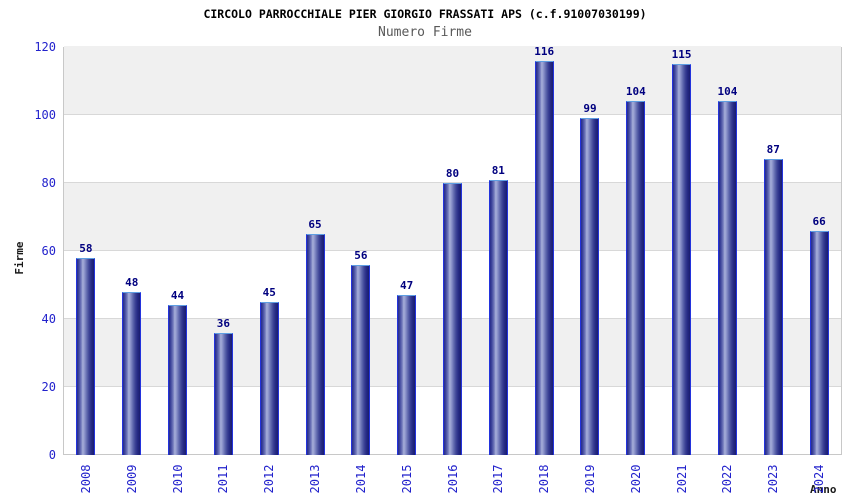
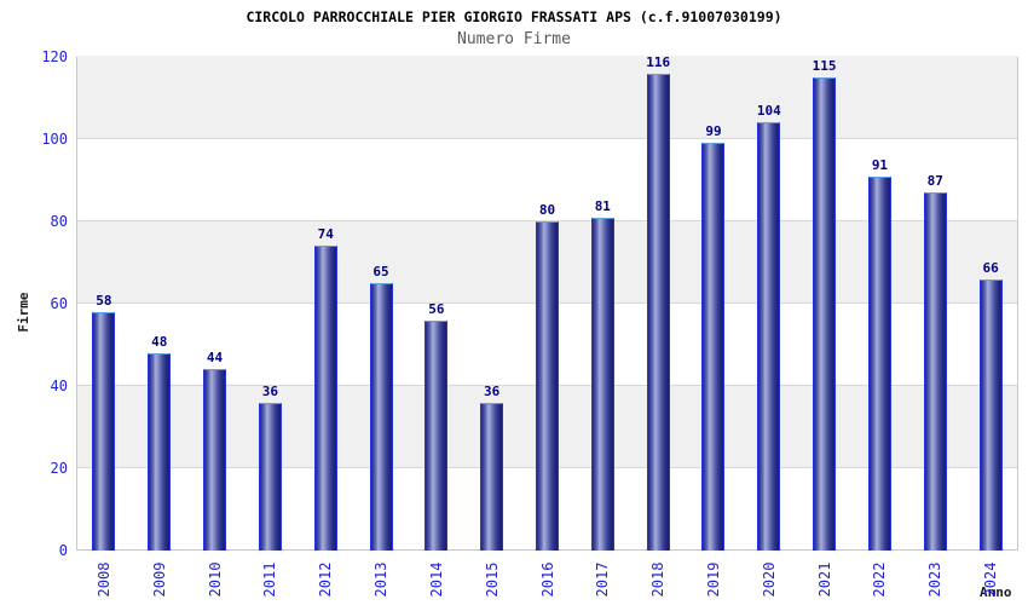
2012: 45 -> 74
2015: 47 -> 36
2022: 104 -> 91
